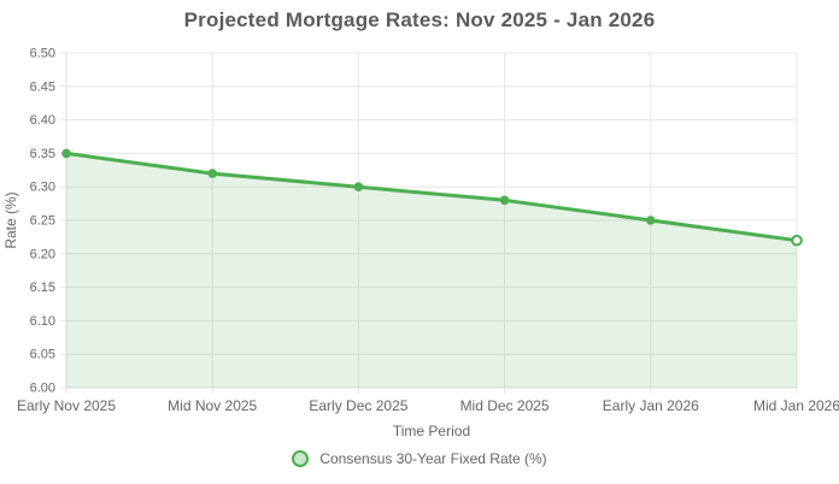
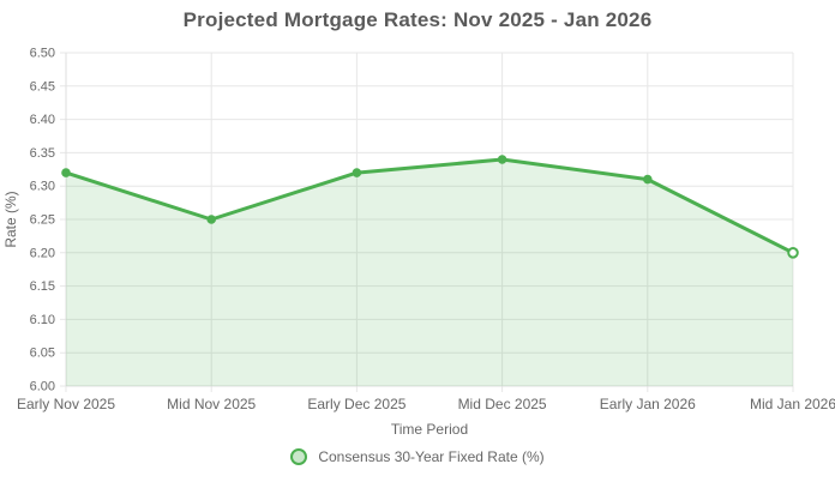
Early Nov 2025: 6.35 -> 6.32
Mid Nov 2025: 6.32 -> 6.25
Early Dec 2025: 6.30 -> 6.32
Mid Dec 2025: 6.28 -> 6.34
Early Jan 2026: 6.25 -> 6.31
Mid Jan 2026: 6.22 -> 6.20
